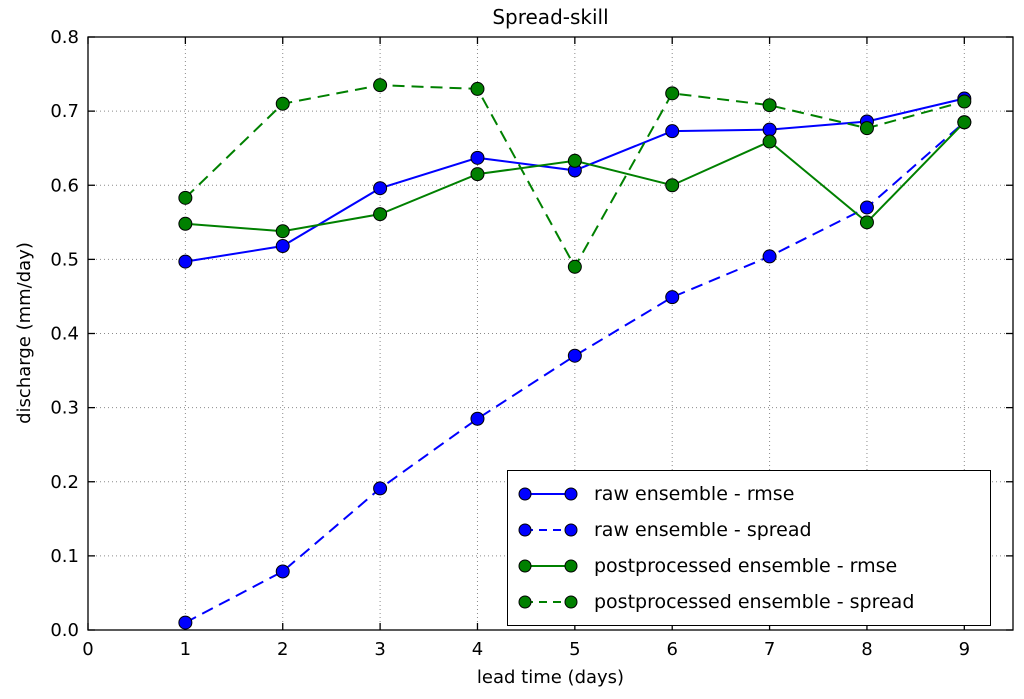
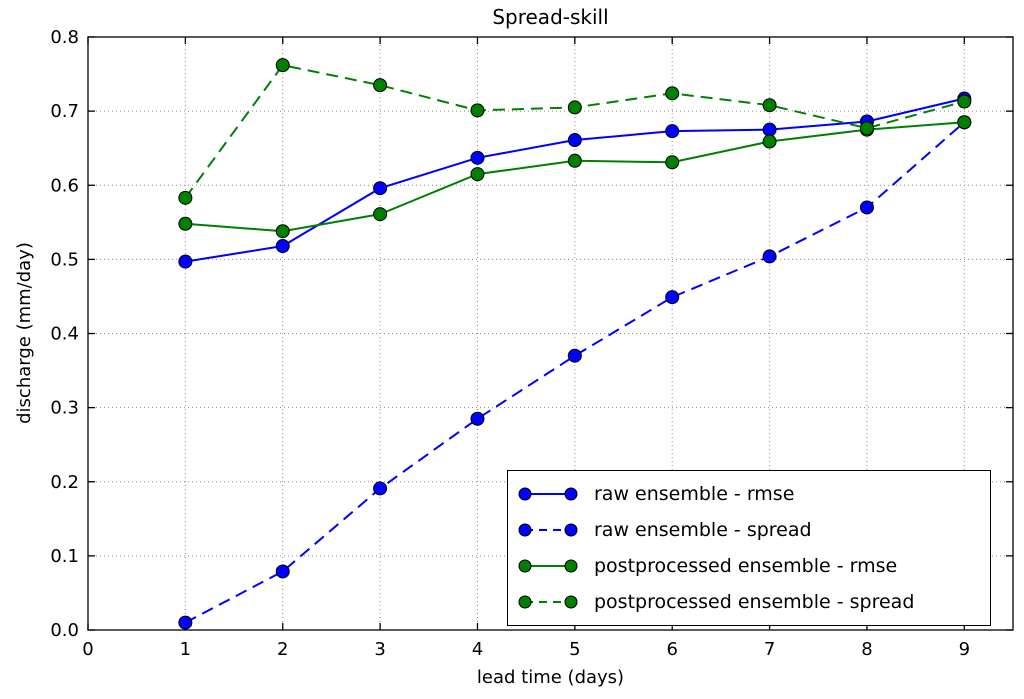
postprocessed ensemble - spread/2: 0.71 -> 0.76
postprocessed ensemble - spread/4: 0.73 -> 0.70
raw ensemble - rmse/5: 0.62 -> 0.66
postprocessed ensemble - spread/5: 0.49 -> 0.70
postprocessed ensemble - rmse/6: 0.60 -> 0.63
postprocessed ensemble - rmse/8: 0.55 -> 0.68
